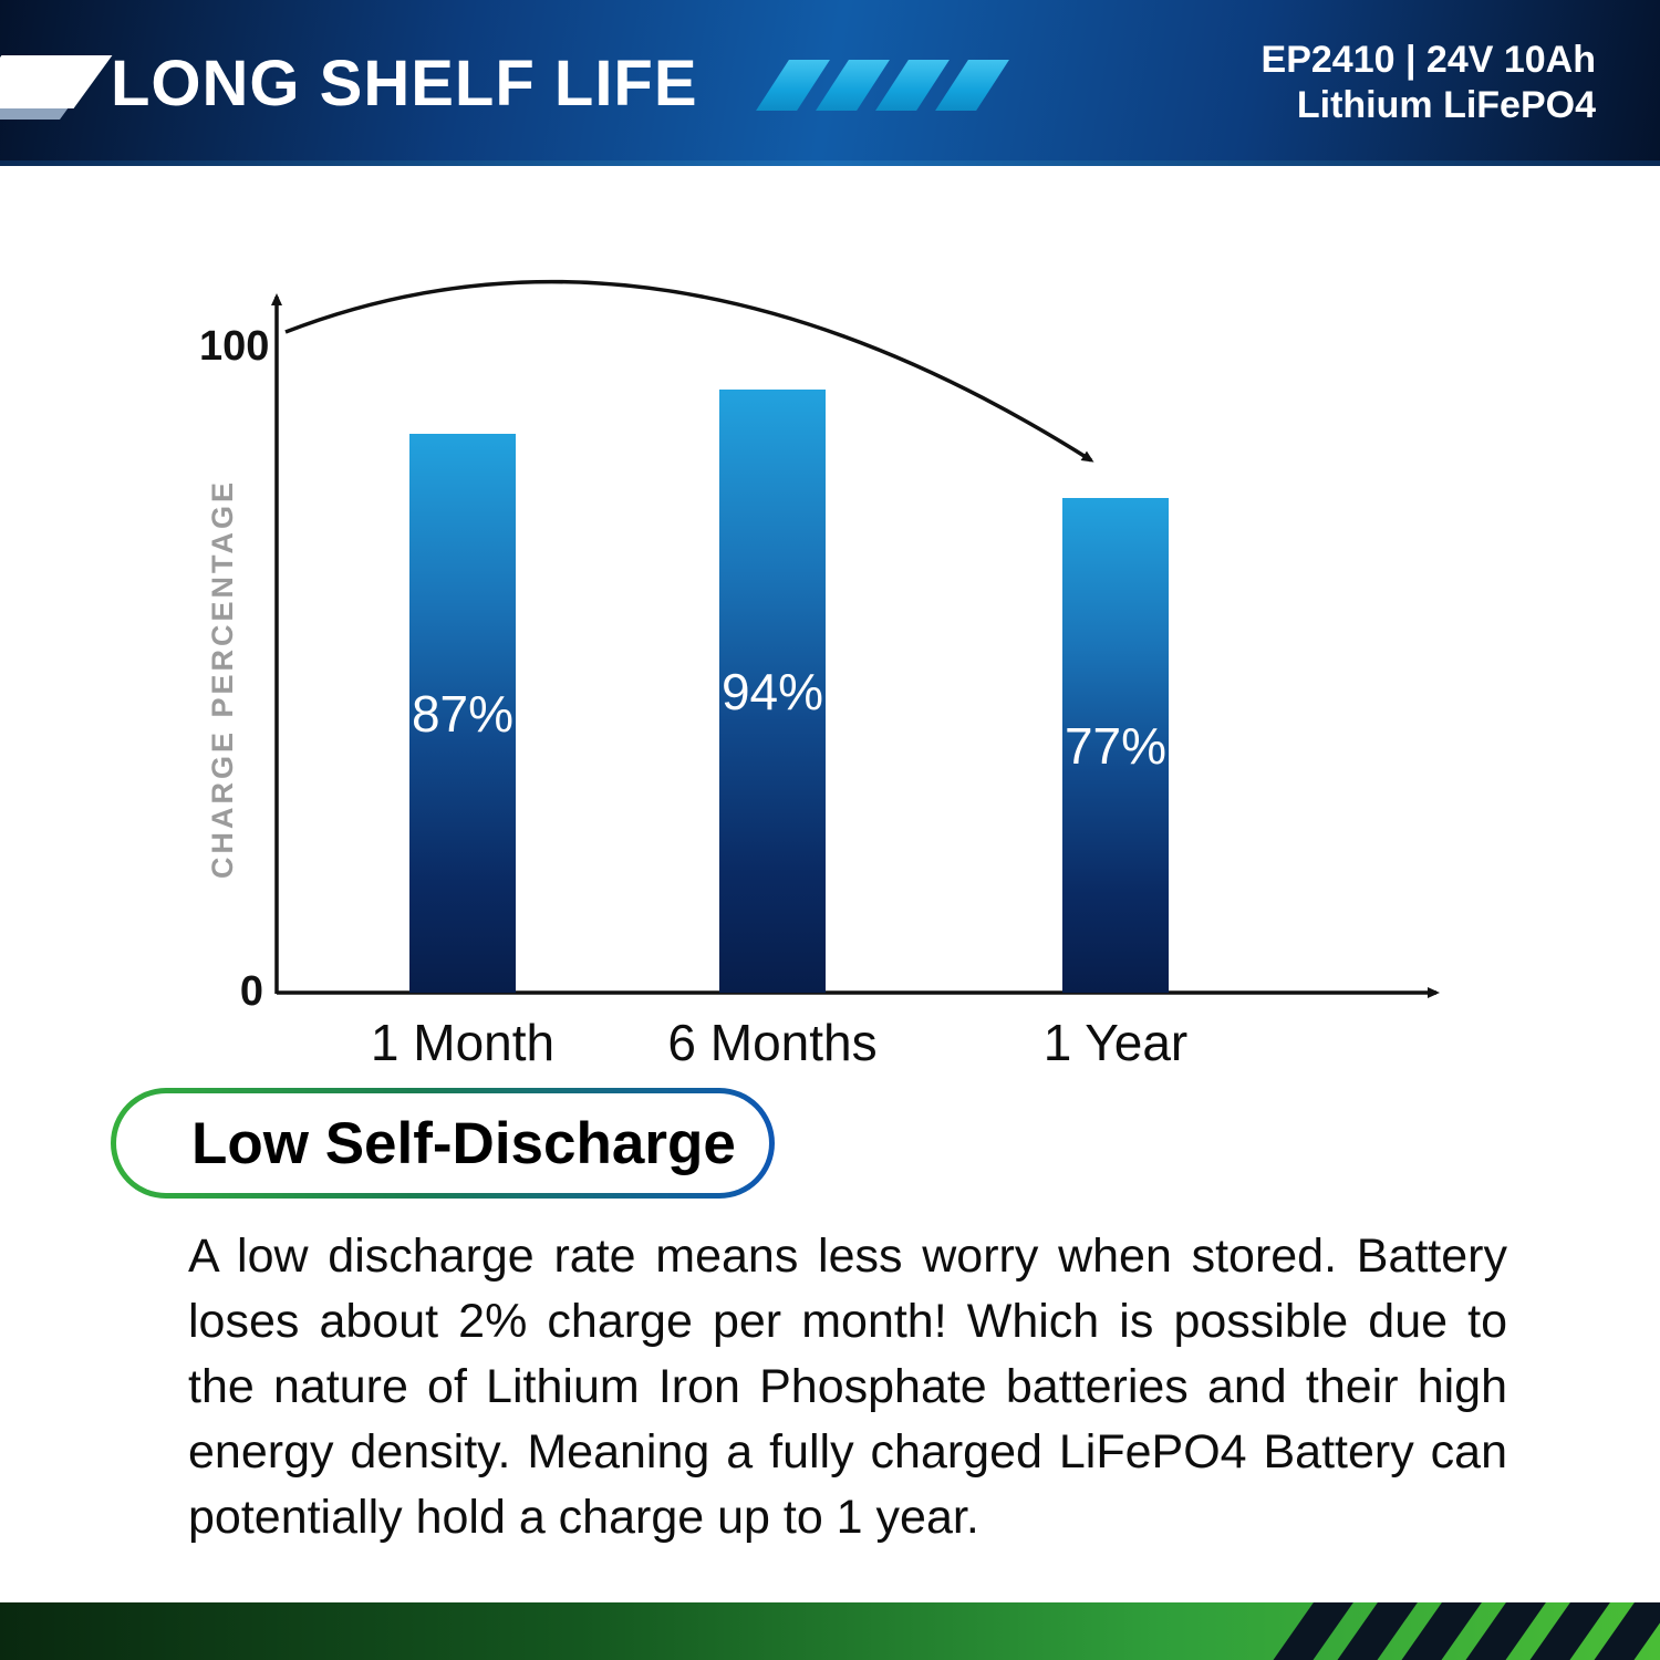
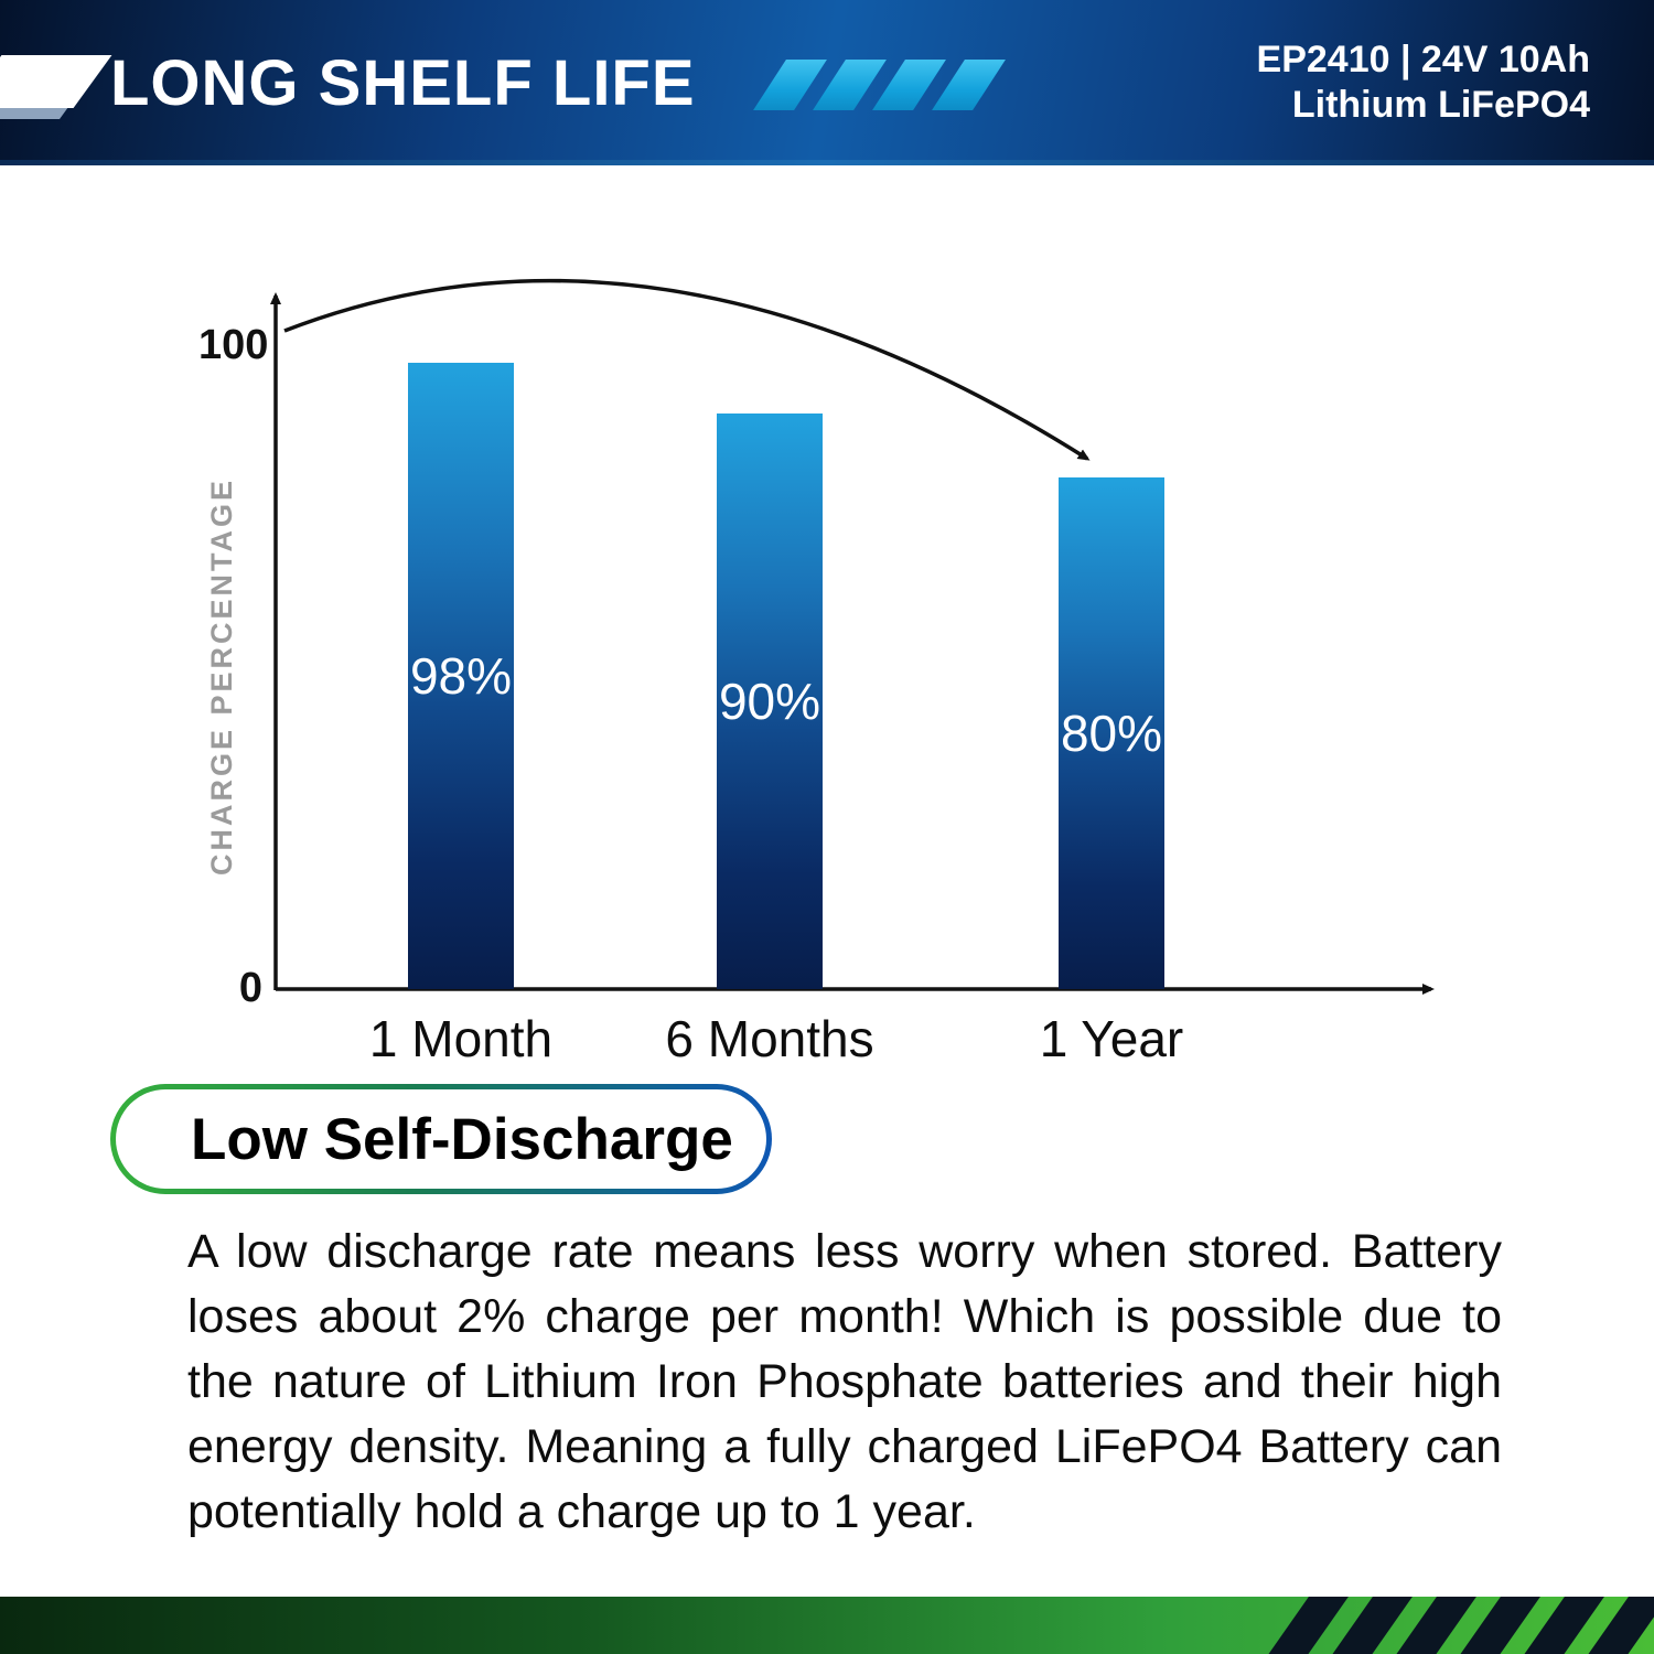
1 Month: 87% -> 98%
6 Months: 94% -> 90%
1 Year: 77% -> 80%
